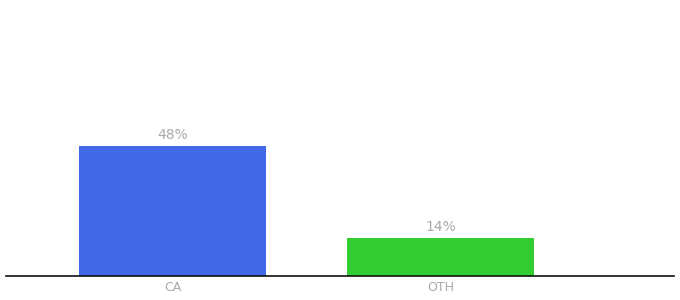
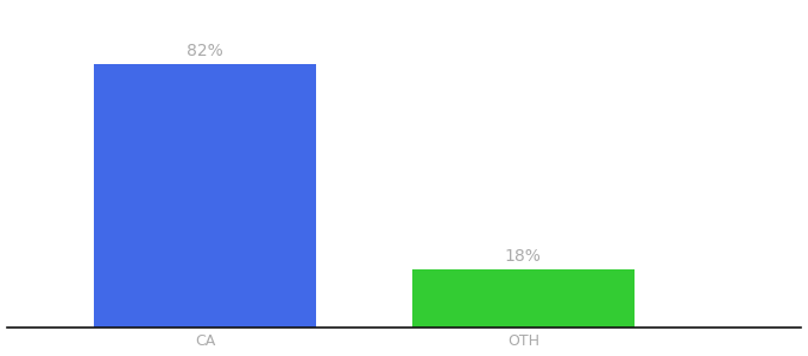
CA: 48% -> 82%
OTH: 14% -> 18%
